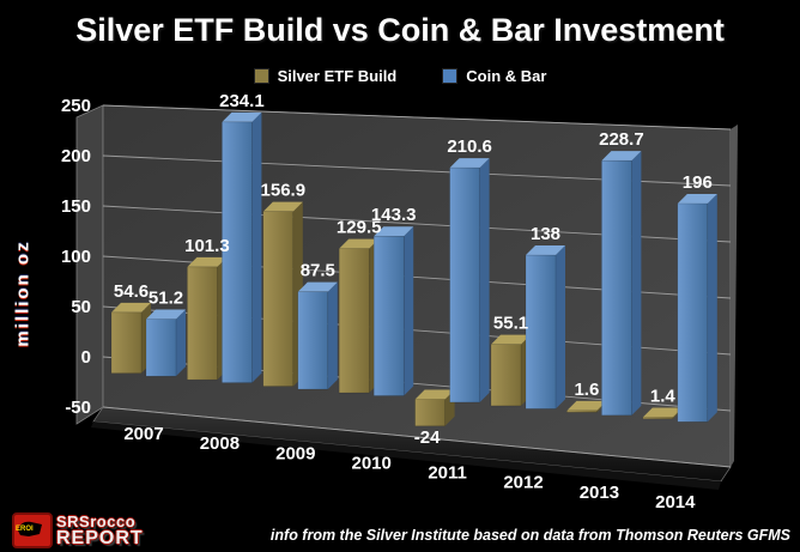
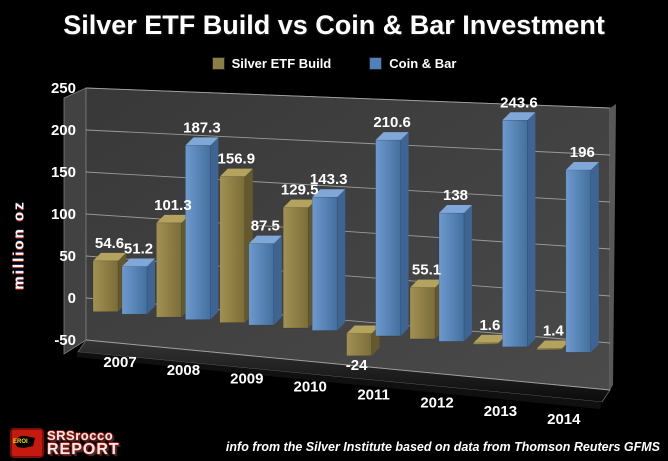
Coin & Bar/2008: 234.1 -> 187.3
Coin & Bar/2013: 228.7 -> 243.6
